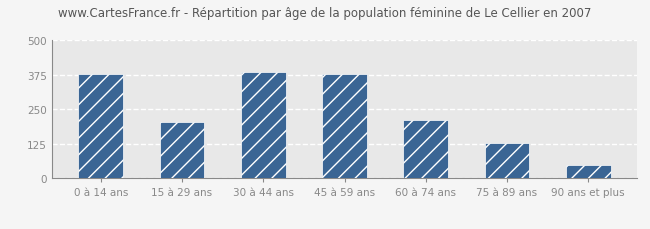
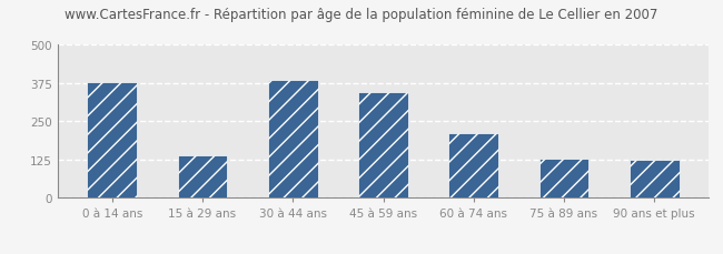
15 à 29 ans: 205 -> 140
45 à 59 ans: 378 -> 345
90 ans et plus: 50 -> 125
